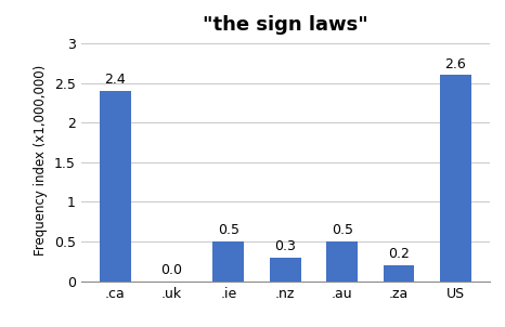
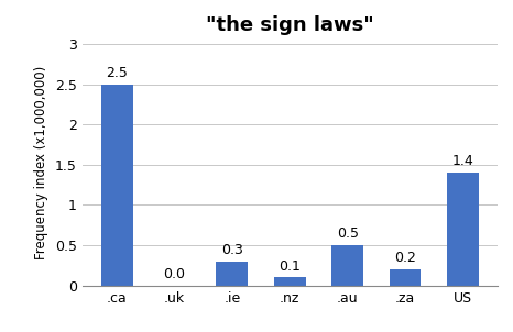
.ca: 2.4 -> 2.5
.ie: 0.5 -> 0.3
.nz: 0.3 -> 0.1
US: 2.6 -> 1.4
